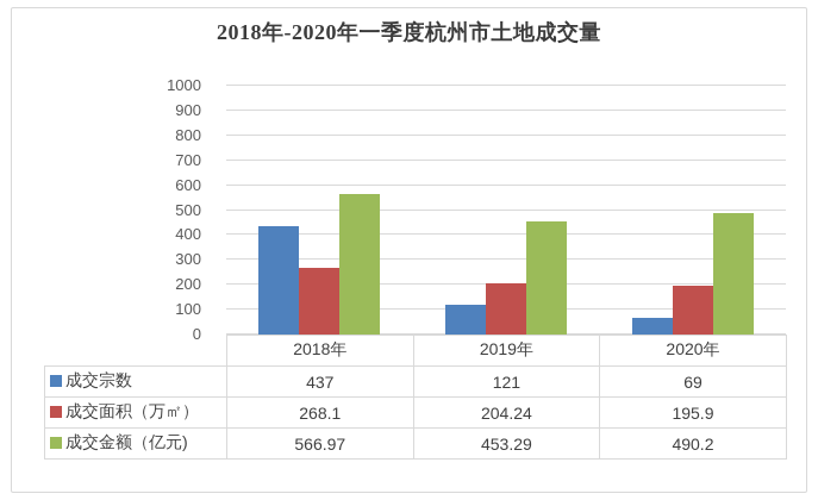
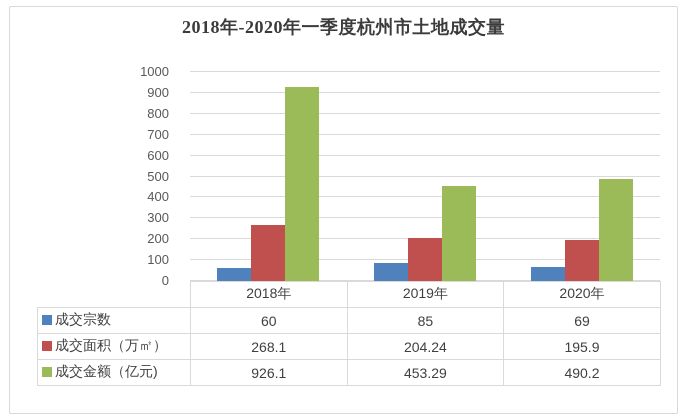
成交宗数/2018年: 437 -> 60
成交金额（亿元)/2018年: 566.97 -> 926.1
成交宗数/2019年: 121 -> 85
